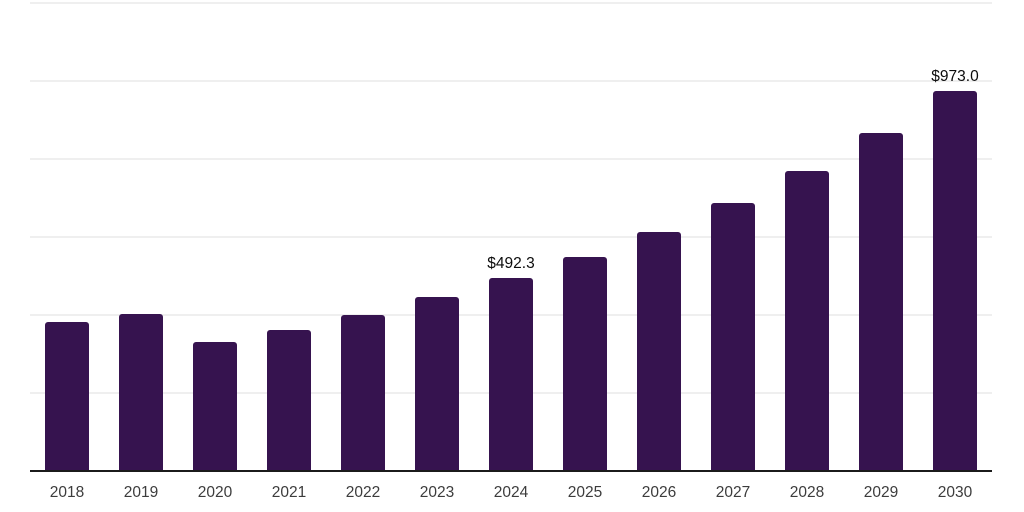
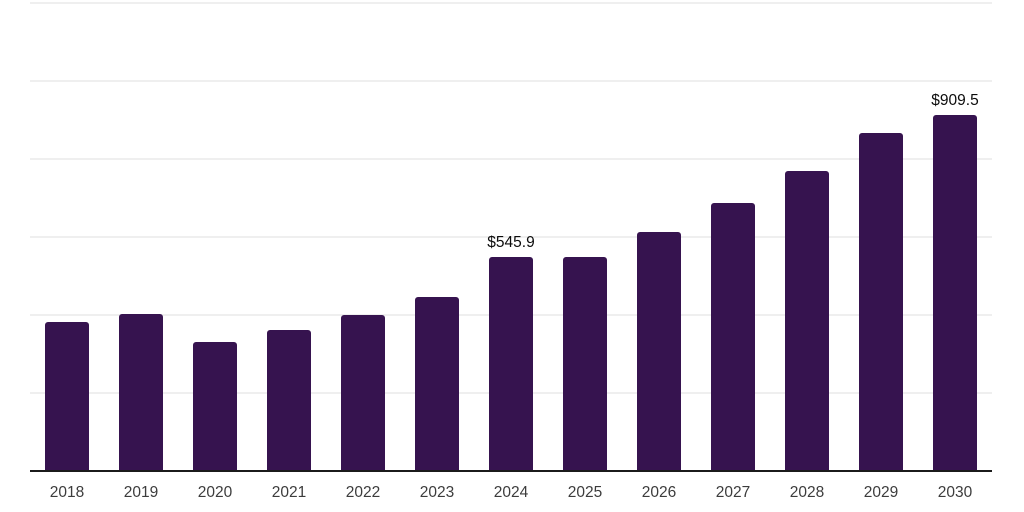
2024: $492.3 -> $545.9
2030: $973.0 -> $909.5
